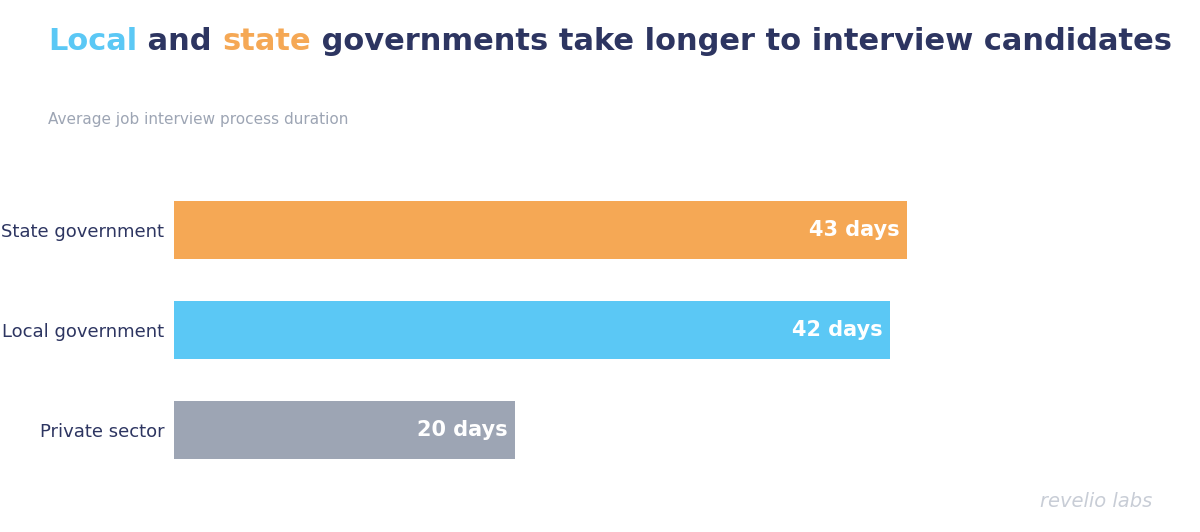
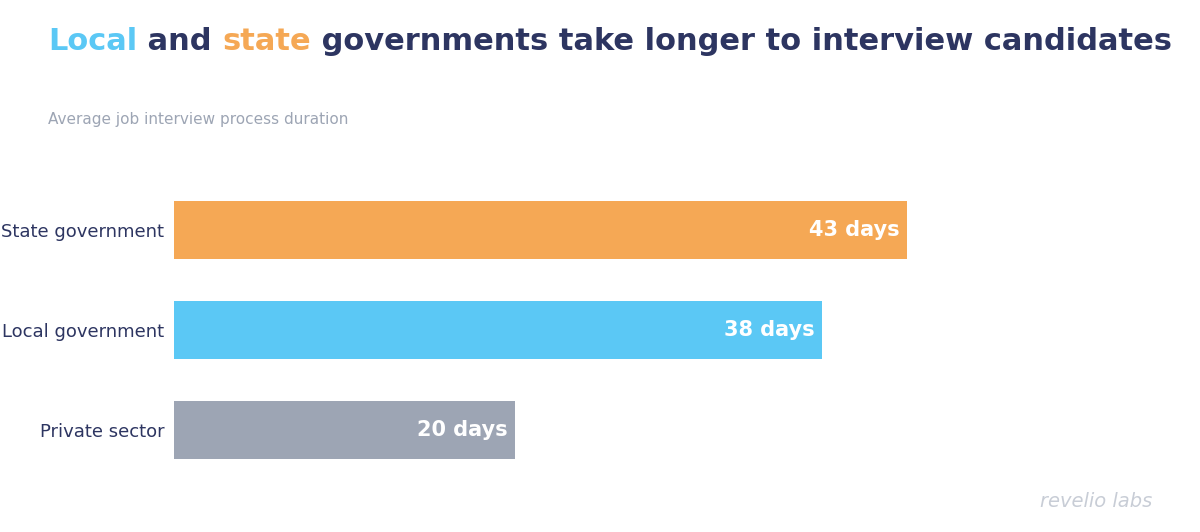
Local government: 42 -> 38
